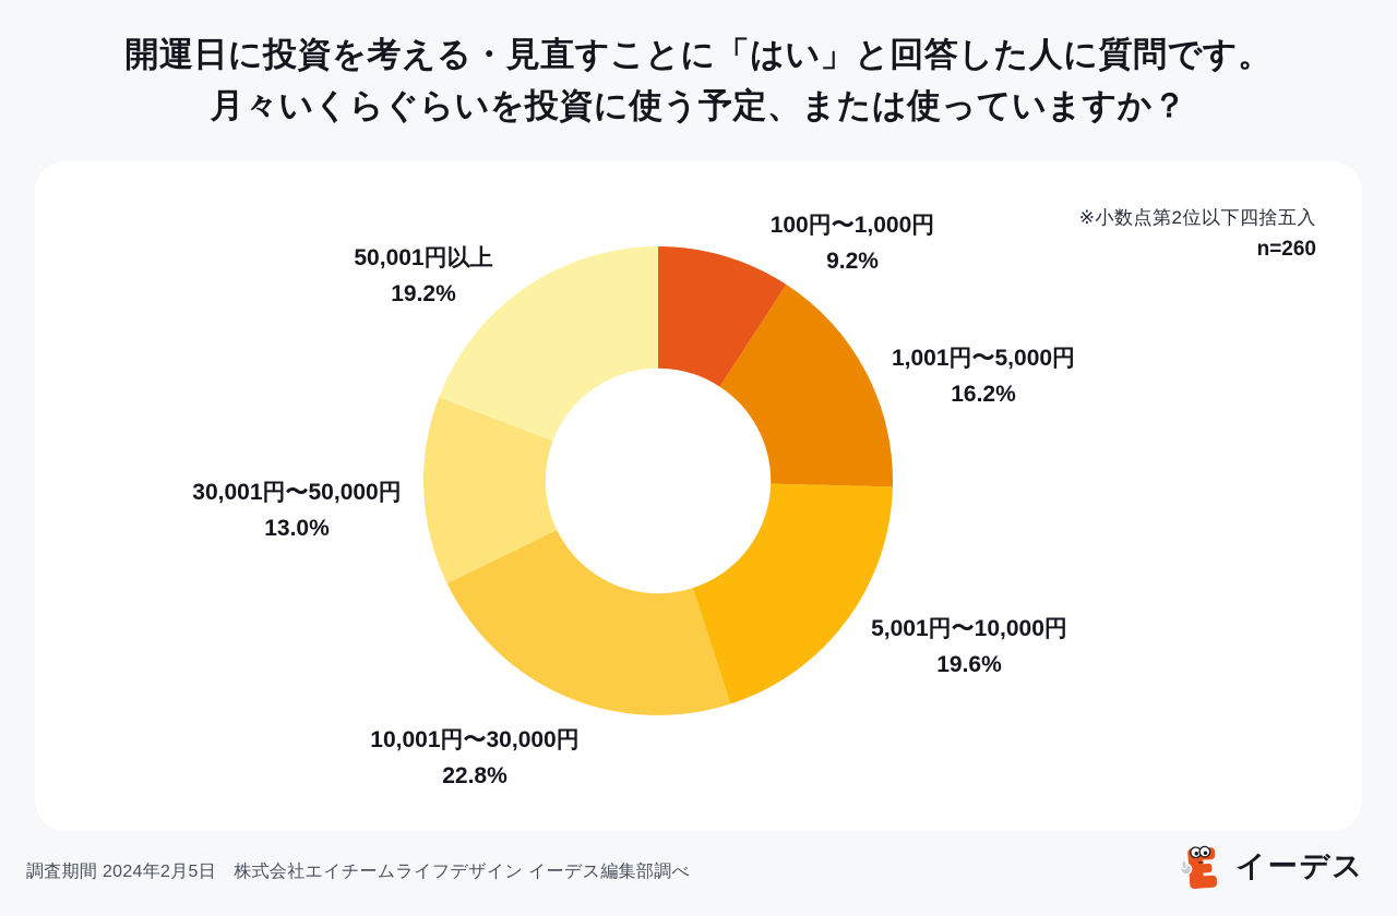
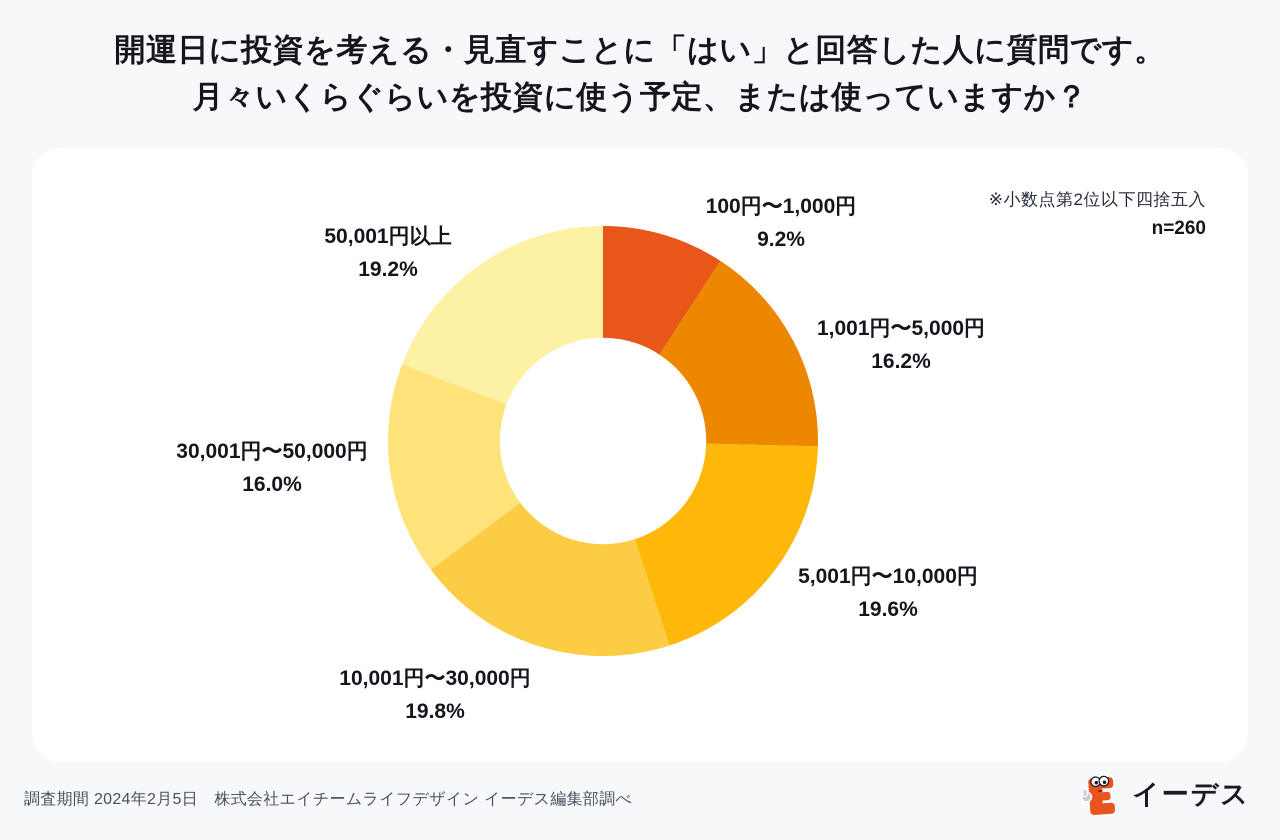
10,001円〜30,000円: 22.8% -> 19.8%
30,001円〜50,000円: 13.0% -> 16.0%
